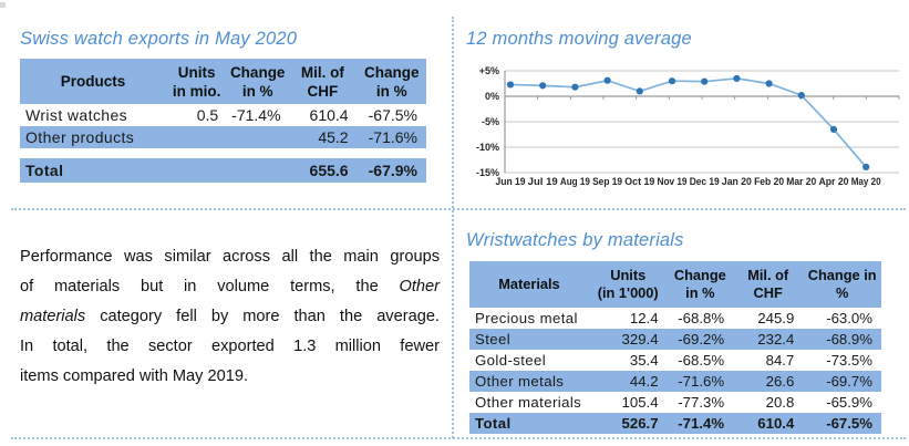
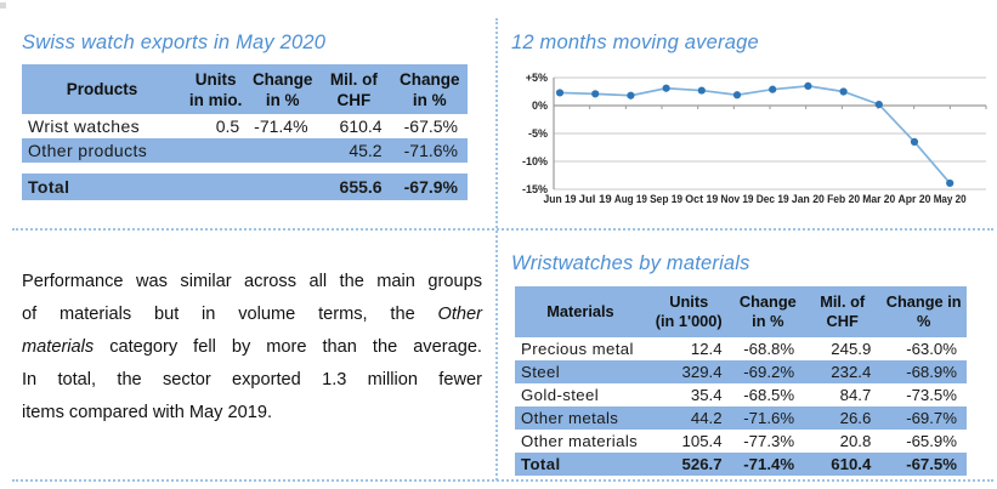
Oct 19: 1% -> 3%
Nov 19: 3% -> 2%
